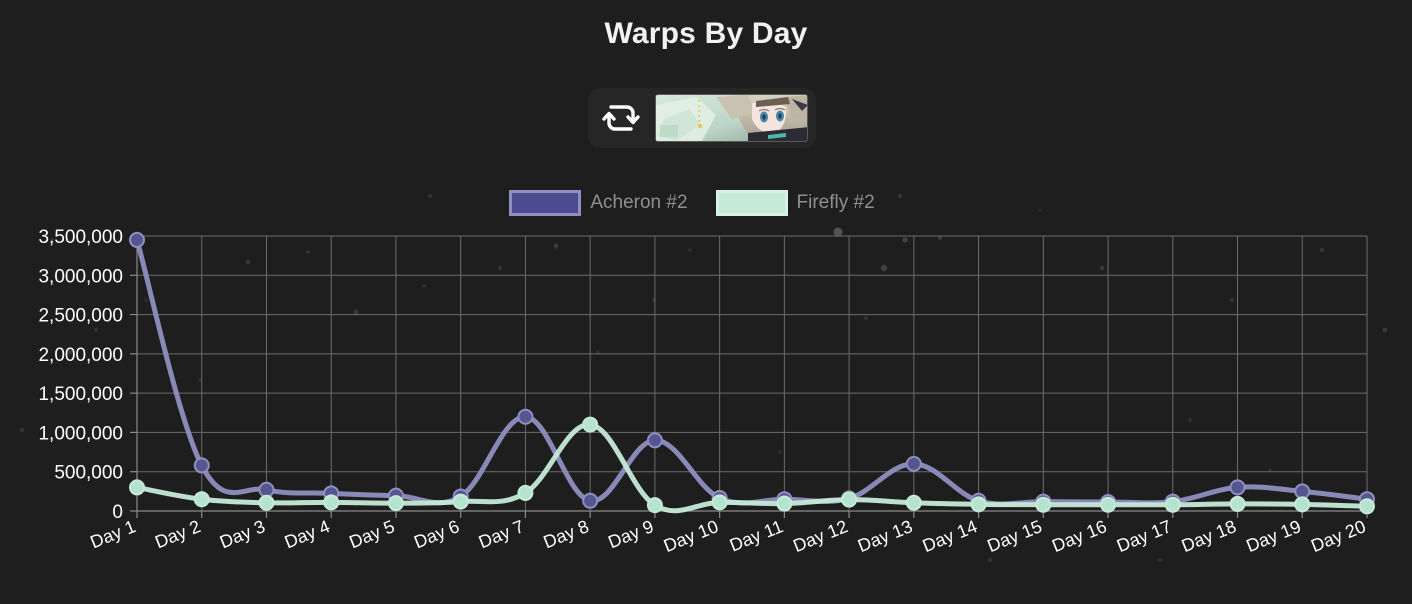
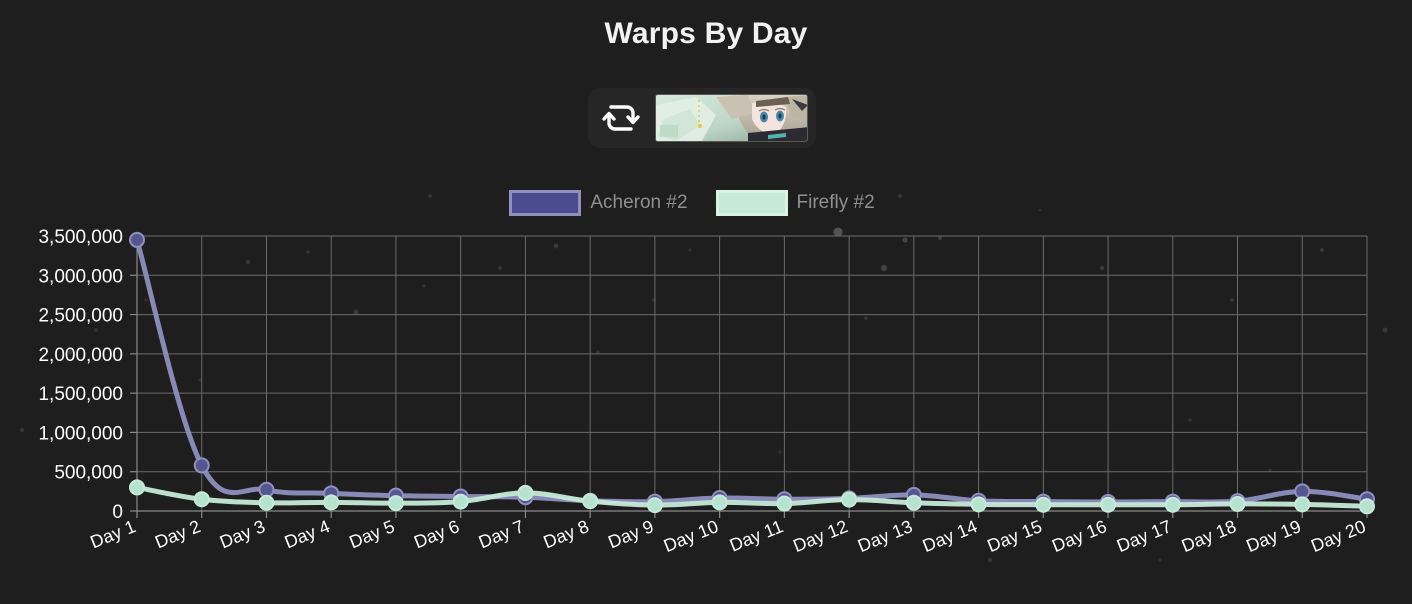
Acheron #2/Day 7: 1200000 -> 200000
Firefly #2/Day 8: 1100000 -> 100000
Acheron #2/Day 9: 900000 -> 100000
Acheron #2/Day 13: 600000 -> 200000
Acheron #2/Day 18: 300000 -> 100000
